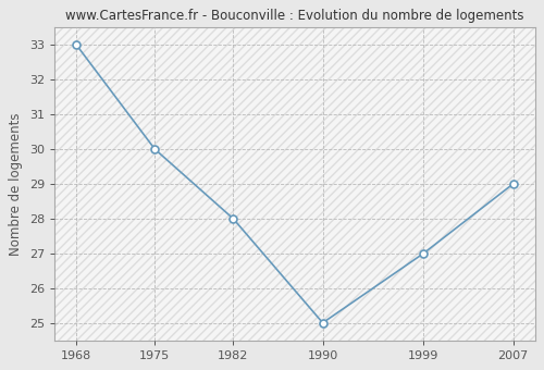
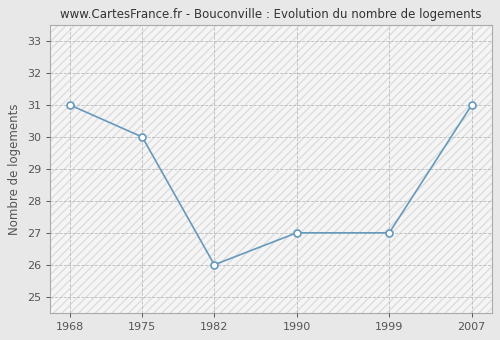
1968: 33 -> 31
1982: 28 -> 26
1990: 25 -> 27
2007: 29 -> 31
